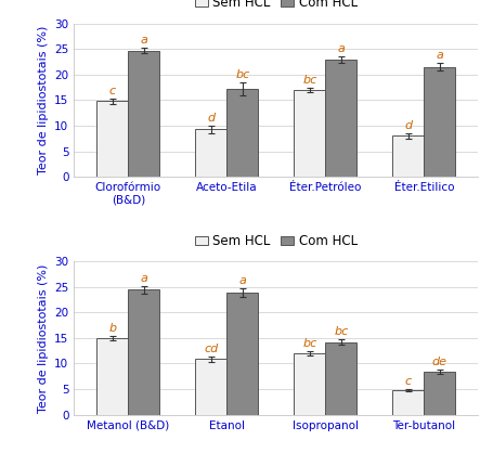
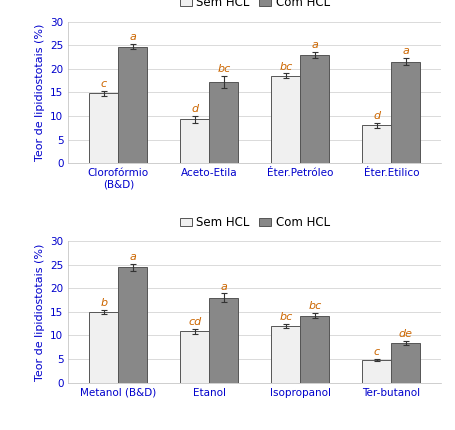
Sem HCL/Éter.Petróleo: 17.0 -> 18.5
Com HCL/Etanol: 23.9 -> 18.0
